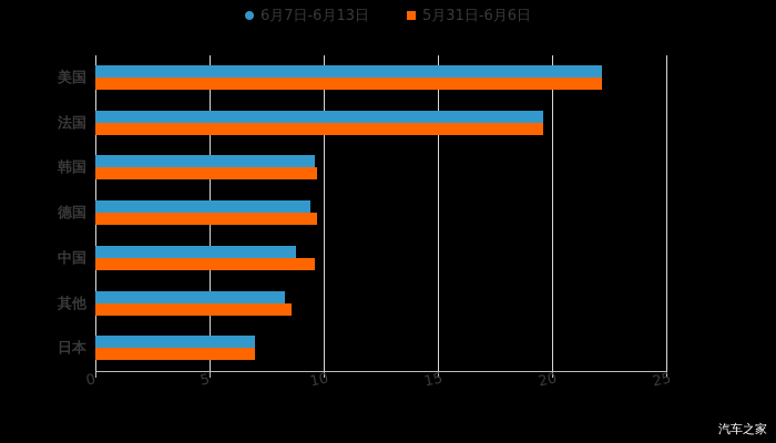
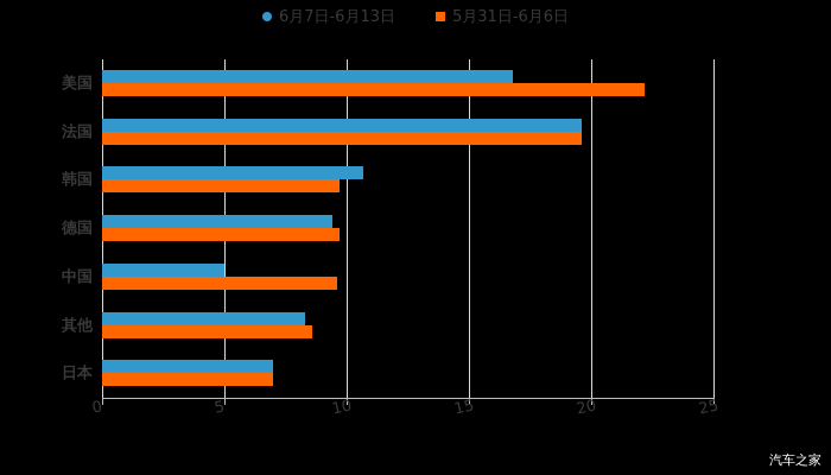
6月7日-6月13日/美国: 22.2 -> 16.8
6月7日-6月13日/韩国: 9.6 -> 10.7
6月7日-6月13日/中国: 8.8 -> 5.0
